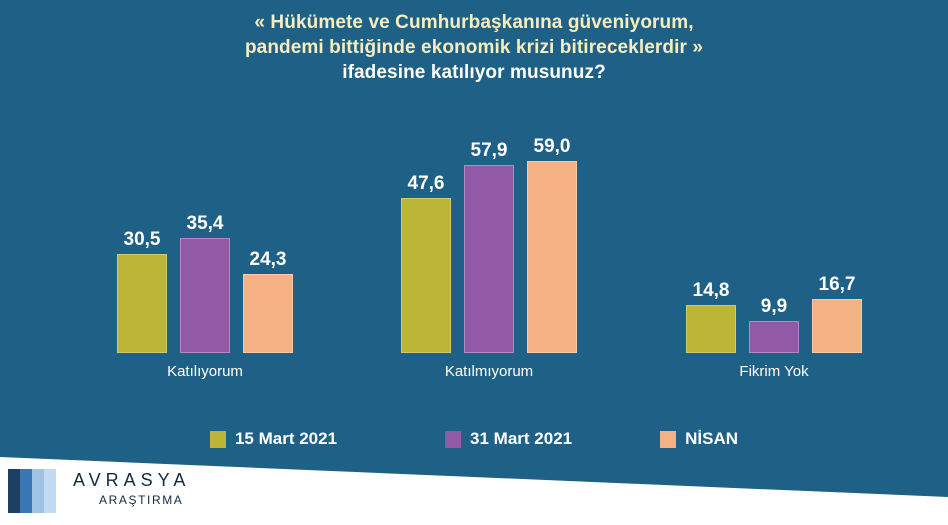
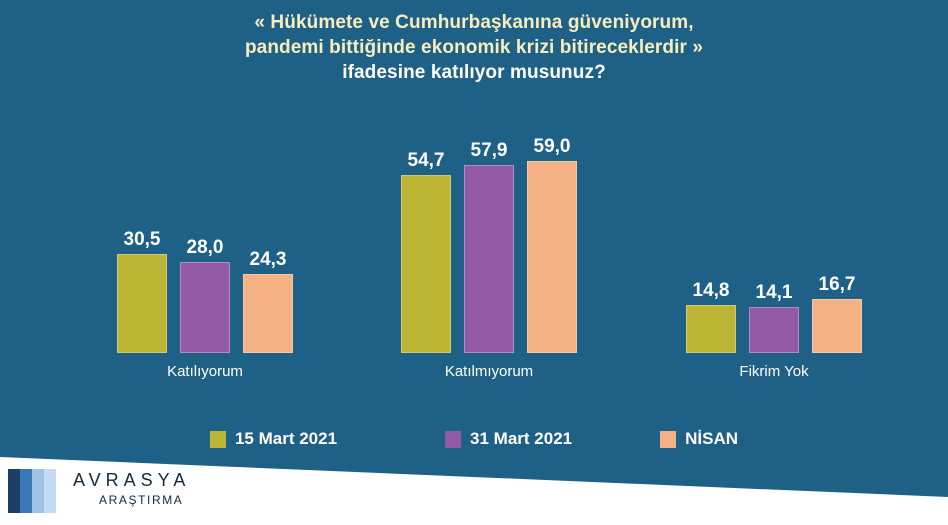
31 Mart 2021/Katılıyorum: 35,4 -> 28,0
15 Mart 2021/Katılmıyorum: 47,6 -> 54,7
31 Mart 2021/Fikrim Yok: 9,9 -> 14,1
